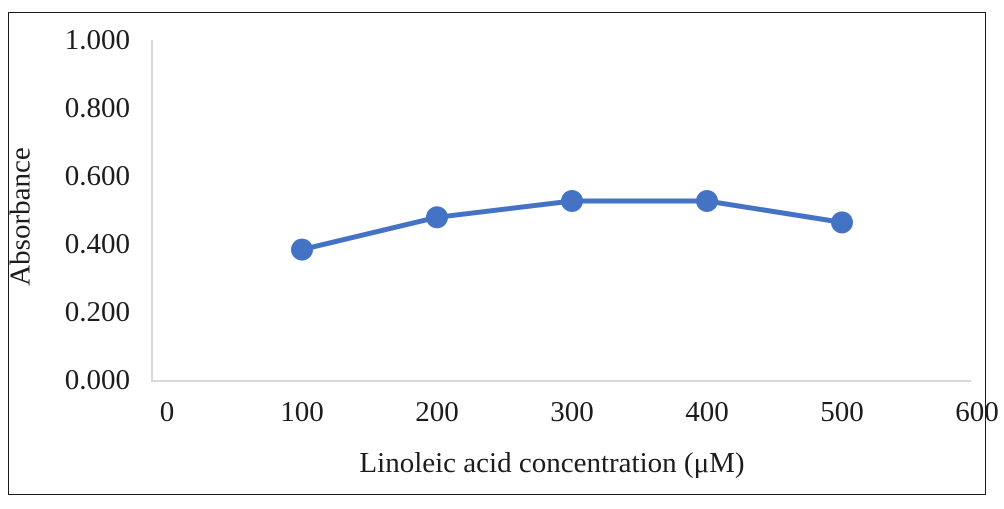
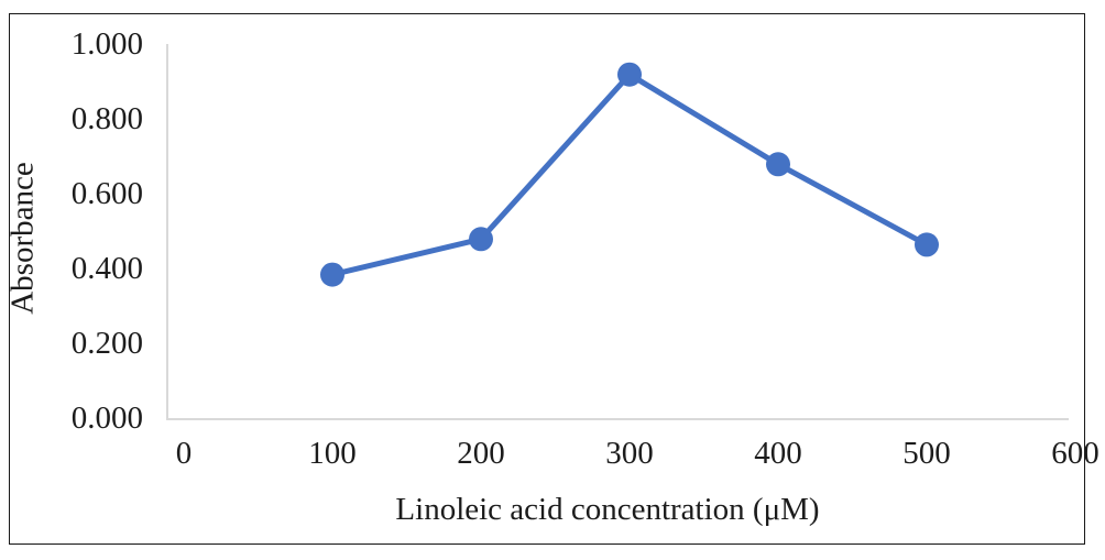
300: 0.53 -> 0.92
400: 0.53 -> 0.68
